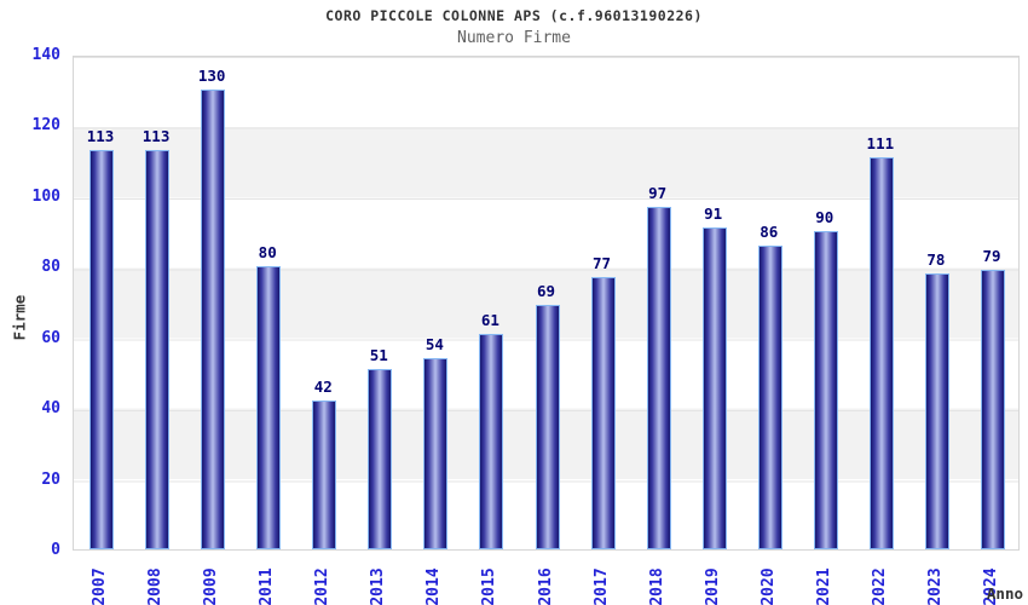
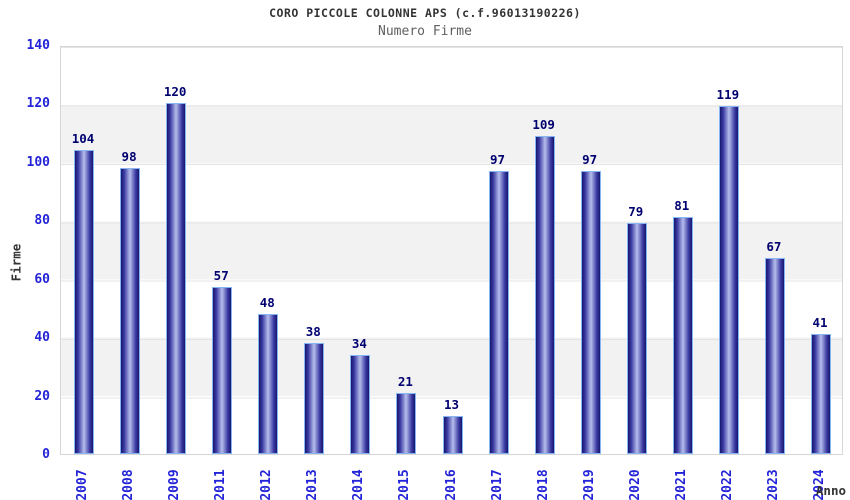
2007: 113 -> 104
2008: 113 -> 98
2009: 130 -> 120
2011: 80 -> 57
2012: 42 -> 48
2013: 51 -> 38
2014: 54 -> 34
2015: 61 -> 21
2016: 69 -> 13
2017: 77 -> 97
2018: 97 -> 109
2019: 91 -> 97
2020: 86 -> 79
2021: 90 -> 81
2022: 111 -> 119
2023: 78 -> 67
2024: 79 -> 41
